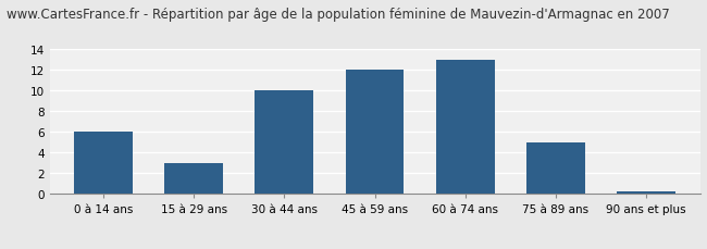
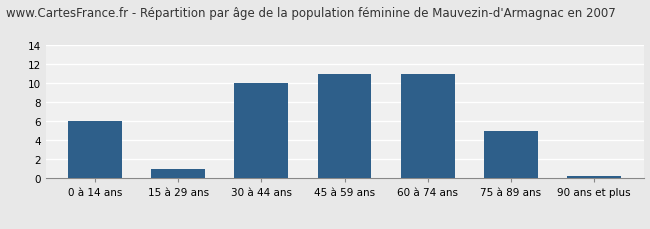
15 à 29 ans: 3.0 -> 1.0
45 à 59 ans: 12.0 -> 11.0
60 à 74 ans: 13.0 -> 11.0
